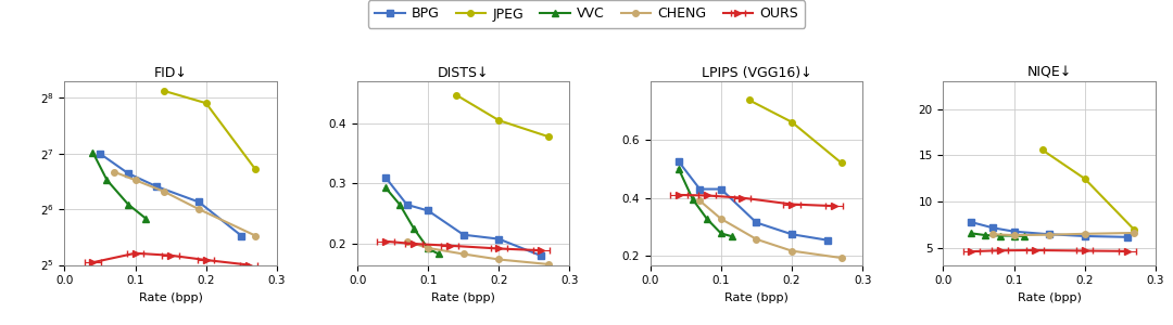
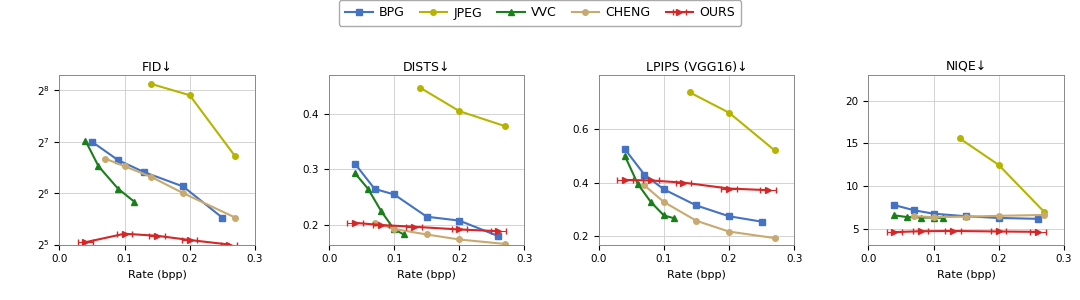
LPIPS (VGG16)↓/BPG/0.1: 0.430 -> 0.375
